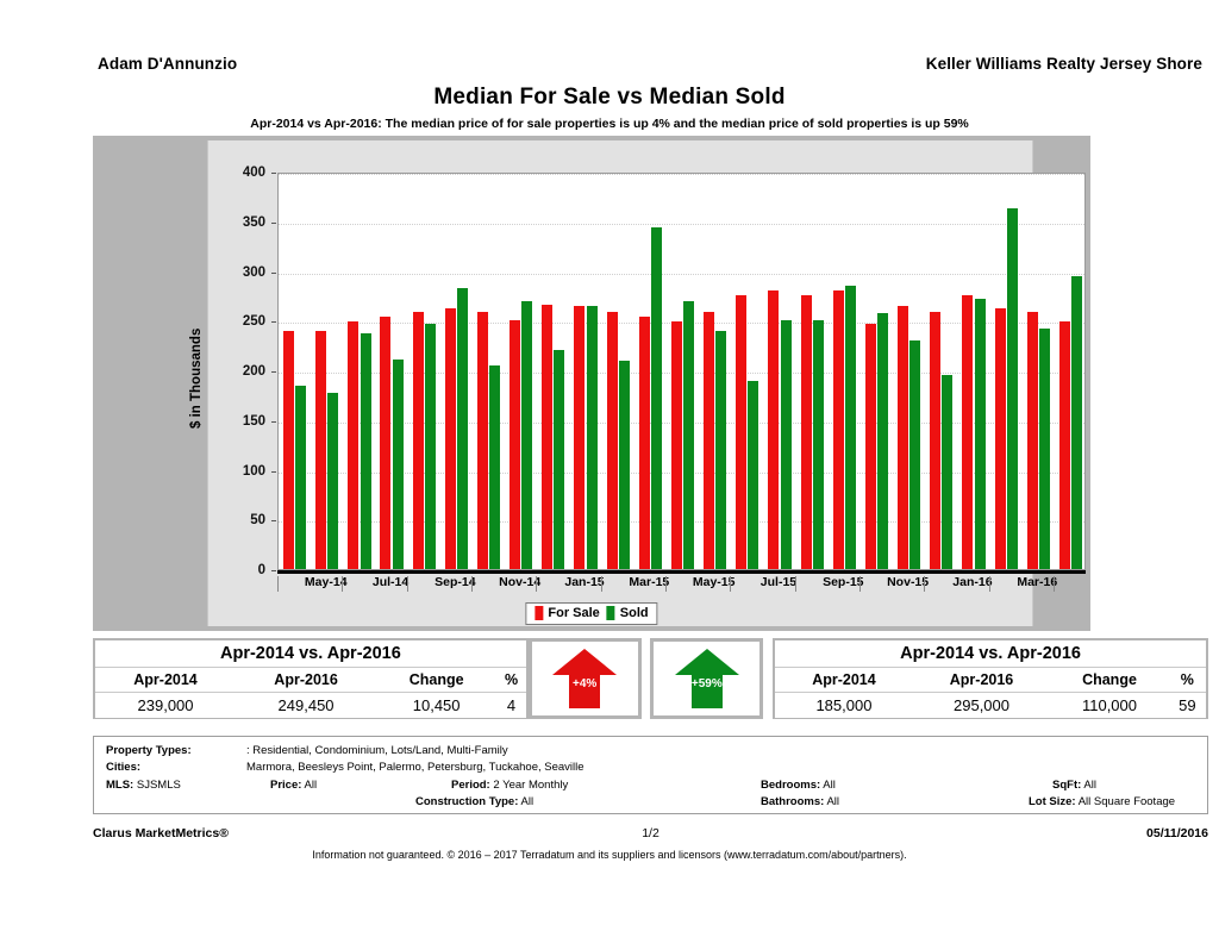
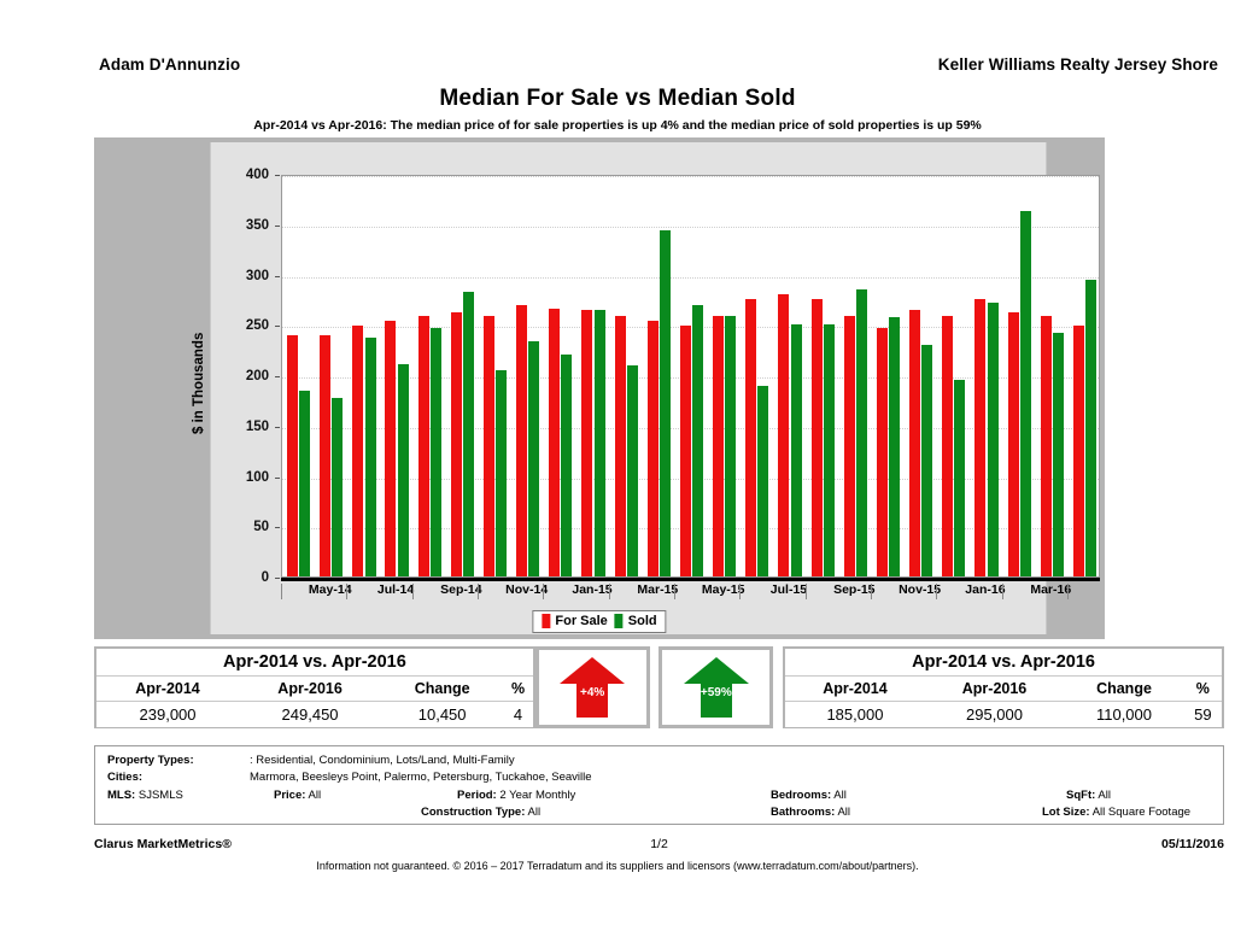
For Sale/Nov-14: 250 -> 270
Sold/Nov-14: 270 -> 230
Sold/May-15: 240 -> 260
For Sale/Sep-15: 280 -> 260
